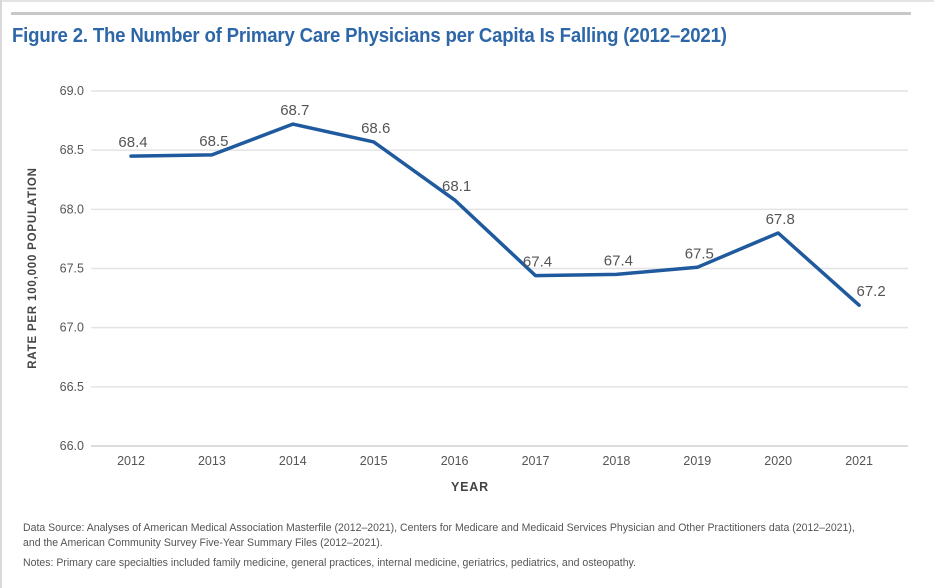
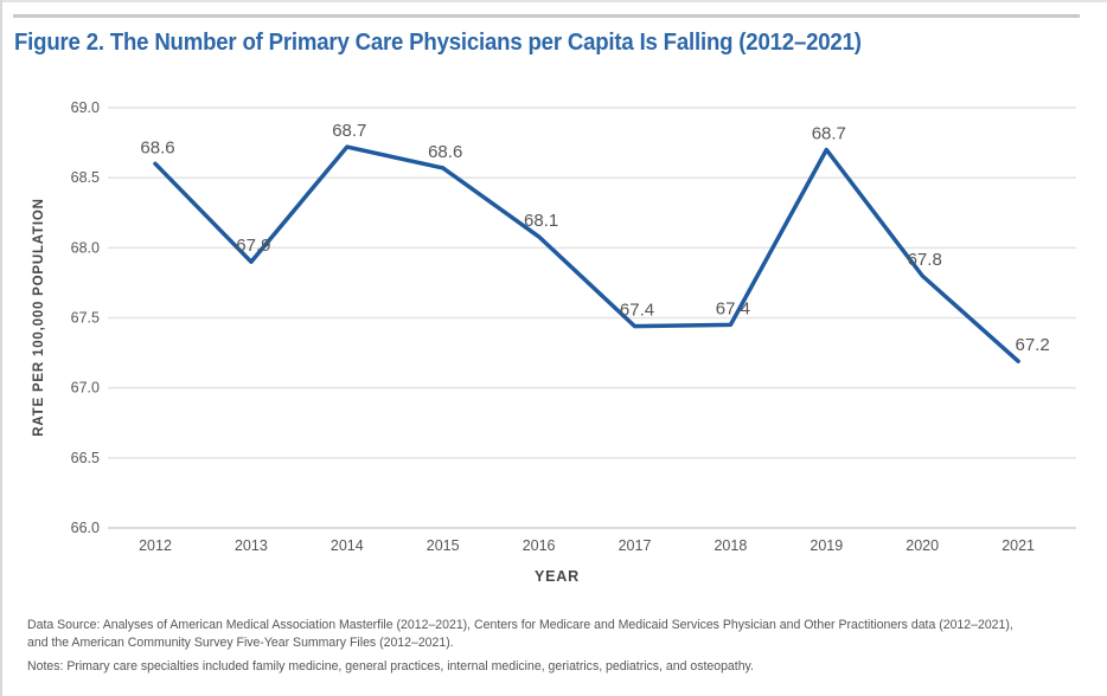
2012: 68.4 -> 68.6
2013: 68.5 -> 67.9
2019: 67.5 -> 68.7
